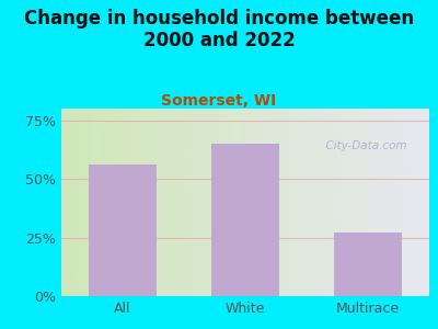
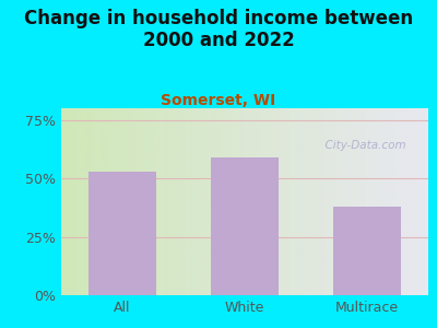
All: 56% -> 53%
White: 65% -> 59%
Multirace: 27% -> 38%
